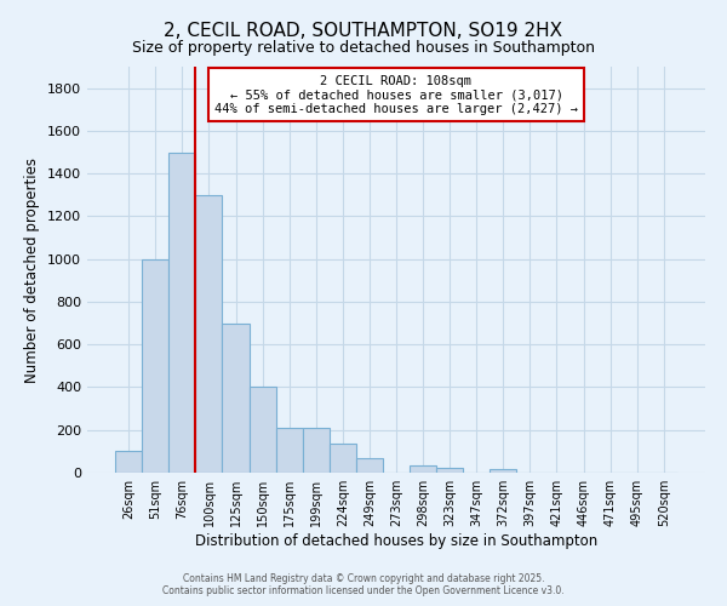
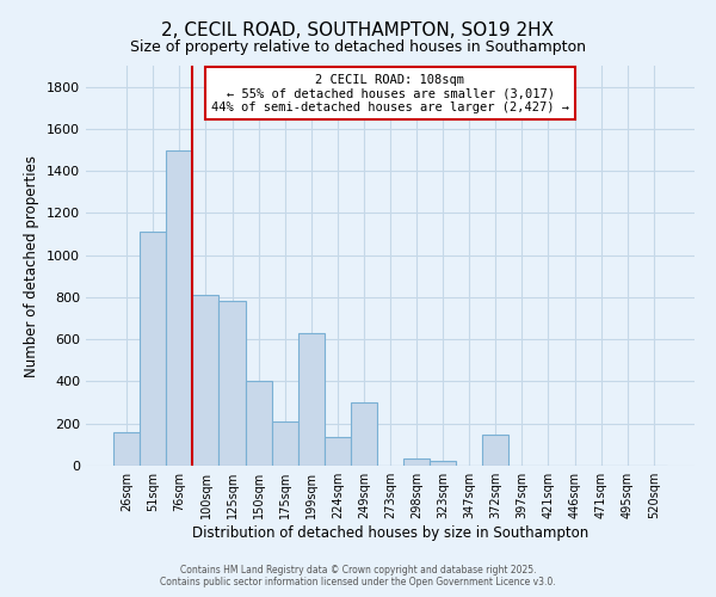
26sqm: 100 -> 160
51sqm: 1000 -> 1110
100sqm: 1300 -> 810
125sqm: 700 -> 780
199sqm: 210 -> 630
249sqm: 70 -> 300
372sqm: 20 -> 150
